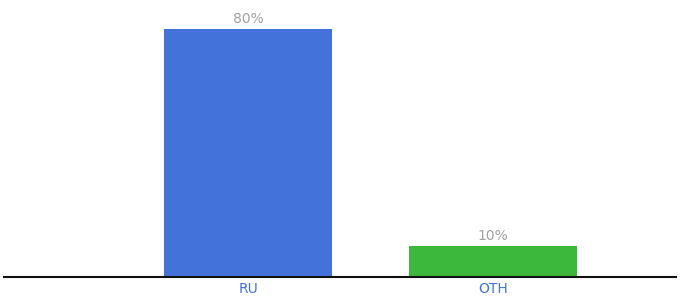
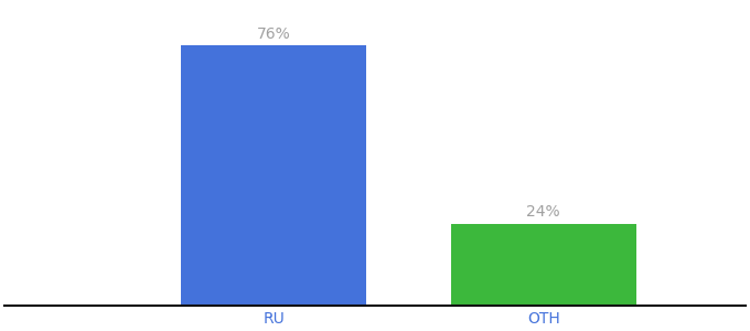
RU: 80% -> 76%
OTH: 10% -> 24%
